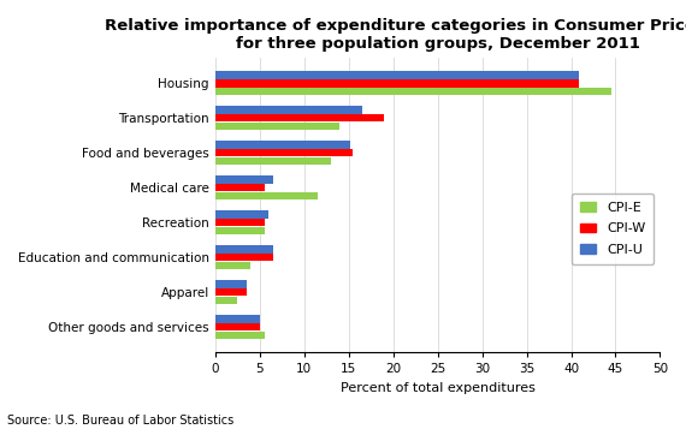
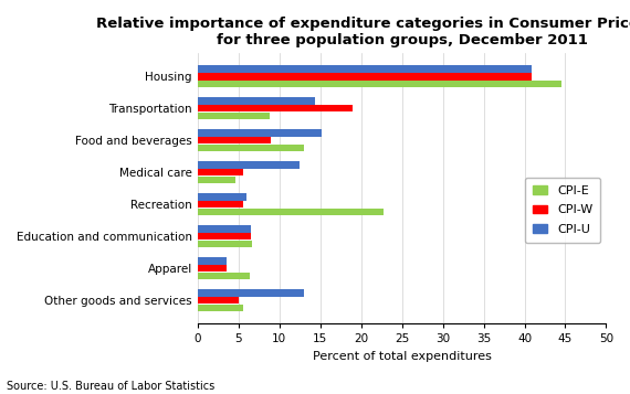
CPI-U/Transportation: 16.5 -> 14.4
CPI-E/Transportation: 14.0 -> 8.8
CPI-W/Food and beverages: 15.5 -> 9.0
CPI-U/Medical care: 6.5 -> 12.4
CPI-E/Medical care: 11.5 -> 4.6
CPI-E/Recreation: 5.5 -> 22.8
CPI-E/Education and communication: 4.0 -> 6.6
CPI-E/Apparel: 2.5 -> 6.4
CPI-U/Other goods and services: 5.0 -> 13.0
